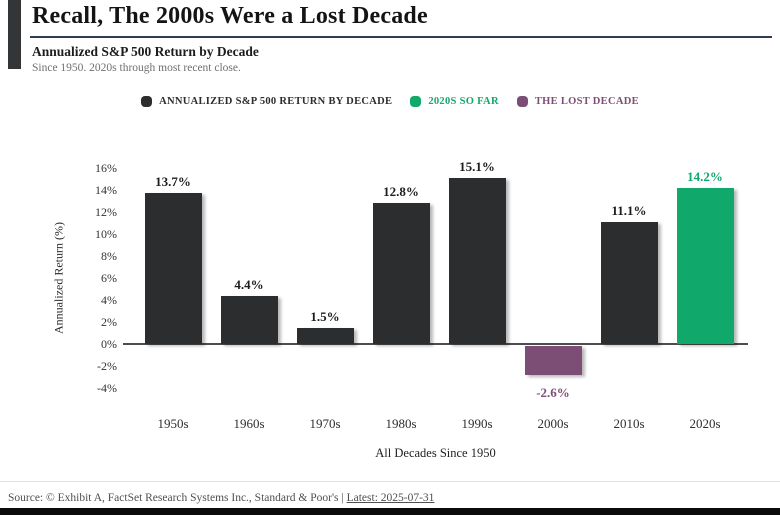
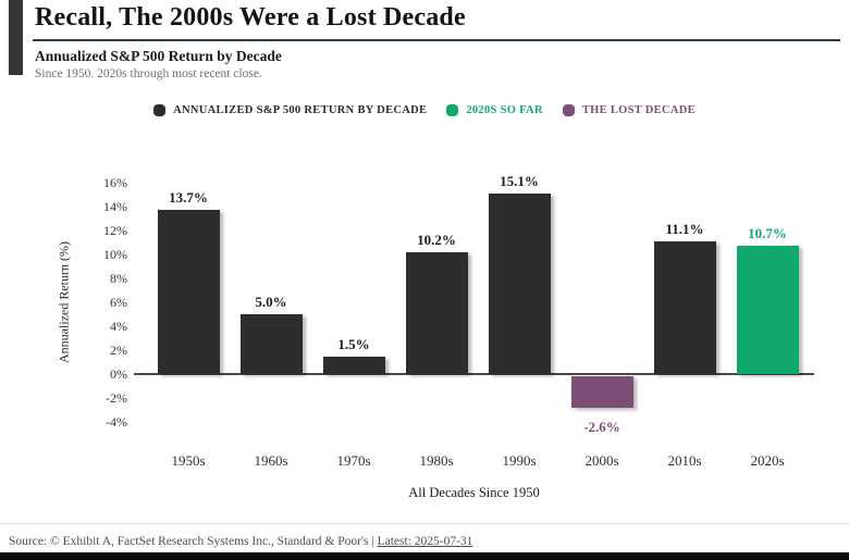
1960s: 4.4% -> 5.0%
1980s: 12.8% -> 10.2%
2020s: 14.2% -> 10.7%
